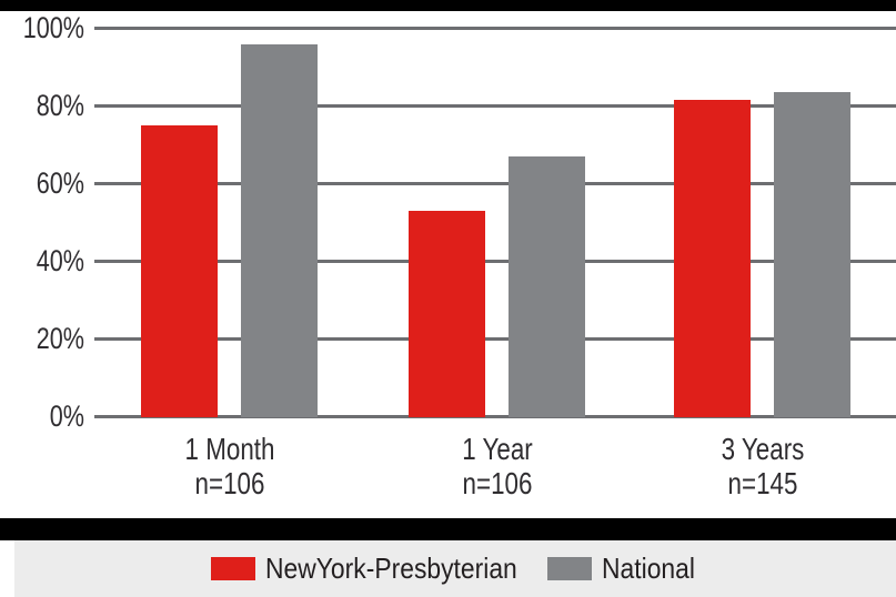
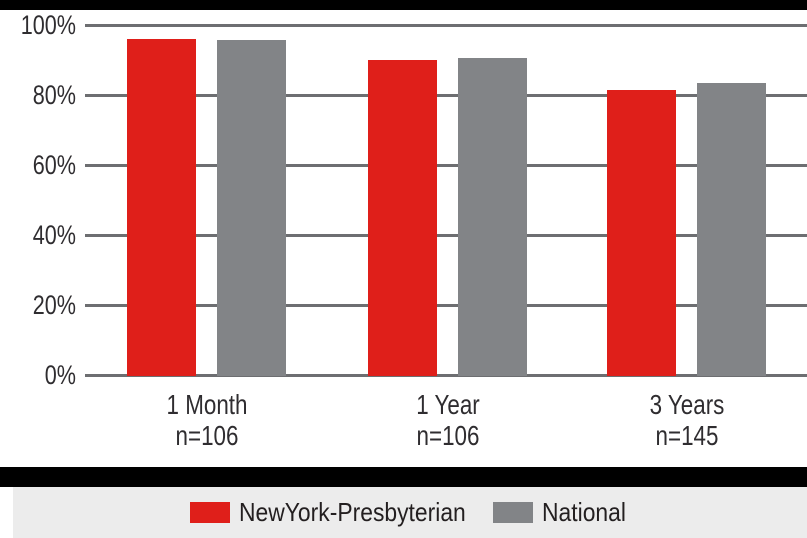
NewYork-Presbyterian/1 Month: 75% -> 96%
NewYork-Presbyterian/1 Year: 53% -> 90%
National/1 Year: 67% -> 90%
